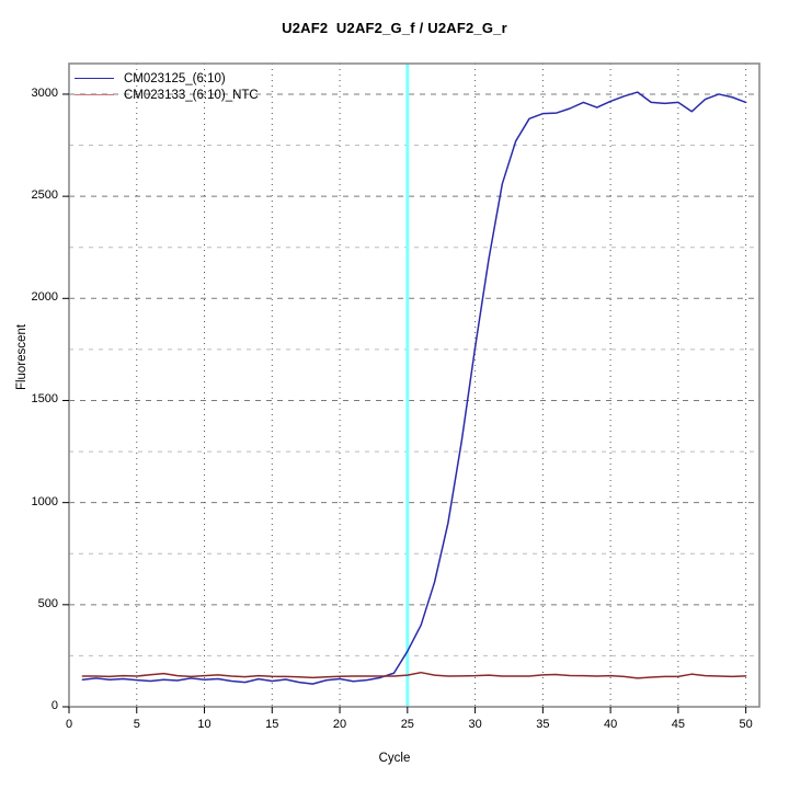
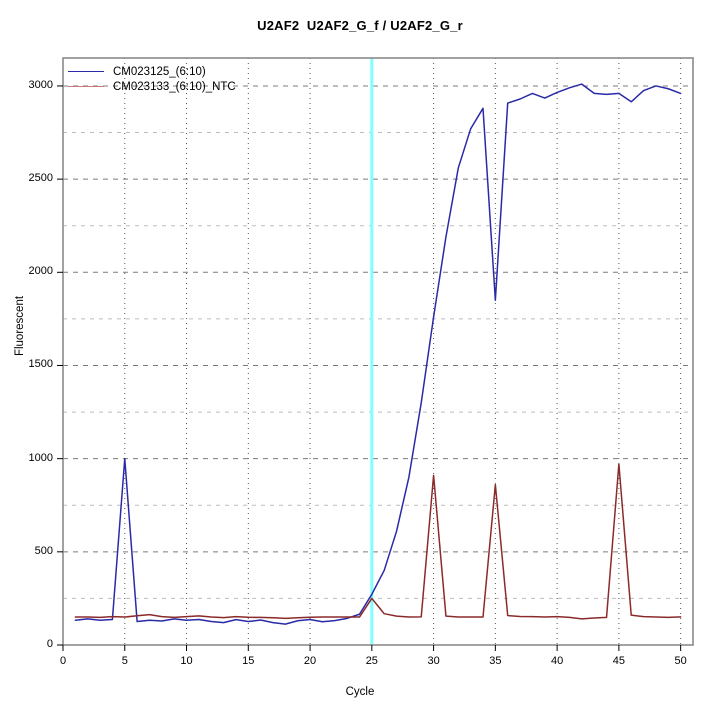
CM023125_(6:10)/5: 130 -> 1000
CM023133_(6:10)_NTC/25: 160 -> 250
CM023133_(6:10)_NTC/30: 150 -> 910
CM023125_(6:10)/35: 2900 -> 1850
CM023133_(6:10)_NTC/35: 160 -> 860
CM023133_(6:10)_NTC/45: 150 -> 970
